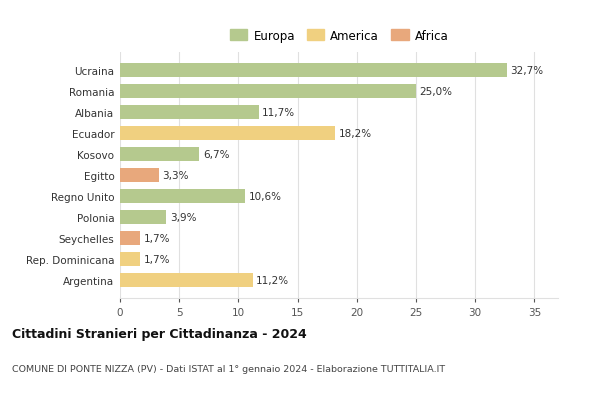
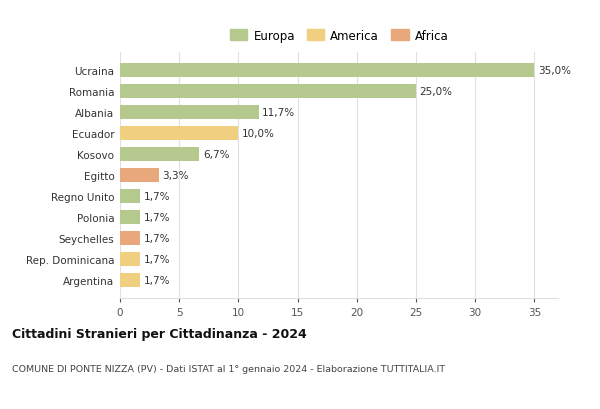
Ucraina: 32,7% -> 35,0%
Ecuador: 18,2% -> 10,0%
Regno Unito: 10,6% -> 1,7%
Polonia: 3,9% -> 1,7%
Argentina: 11,2% -> 1,7%
